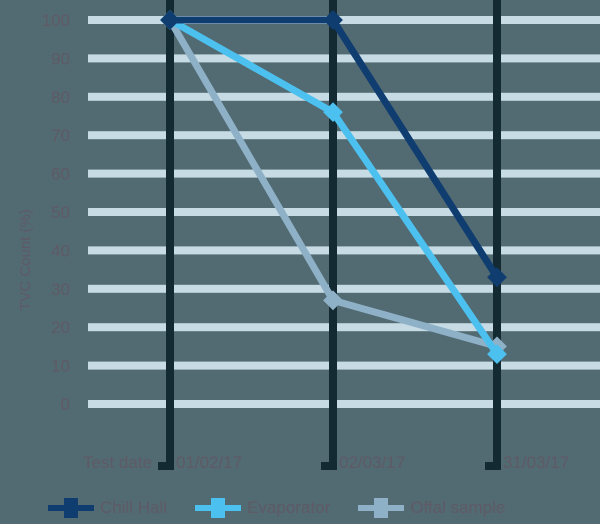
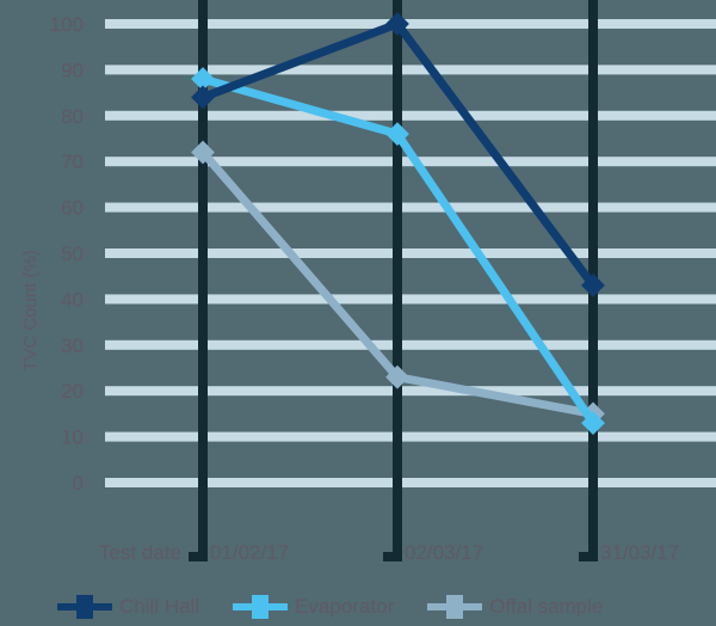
Chill Hall/01/02/17: 100 -> 84
Evaporator/01/02/17: 100 -> 88
Offal sample/01/02/17: 100 -> 72
Offal sample/02/03/17: 27 -> 23
Chill Hall/31/03/17: 33 -> 43
